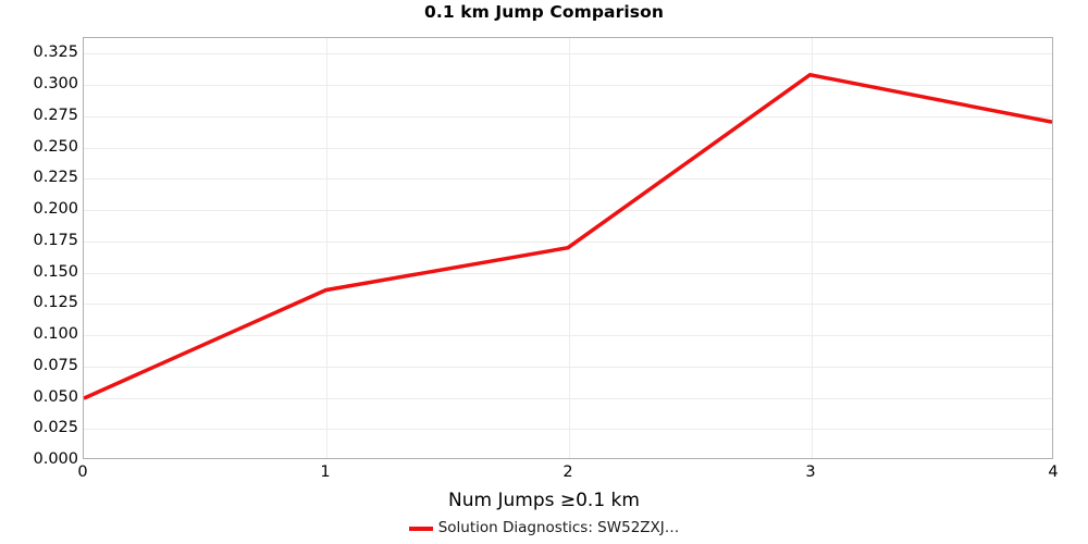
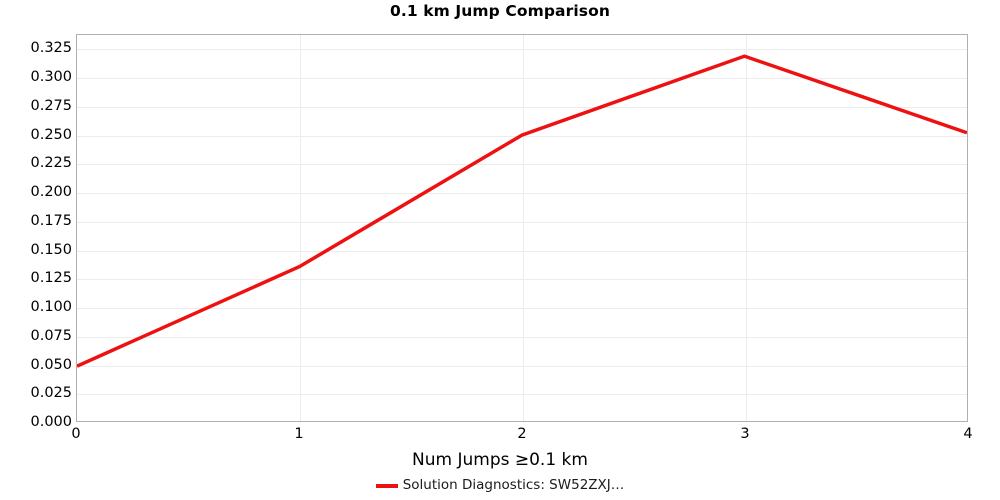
2: 0.169 -> 0.250
3: 0.308 -> 0.319
4: 0.270 -> 0.252
